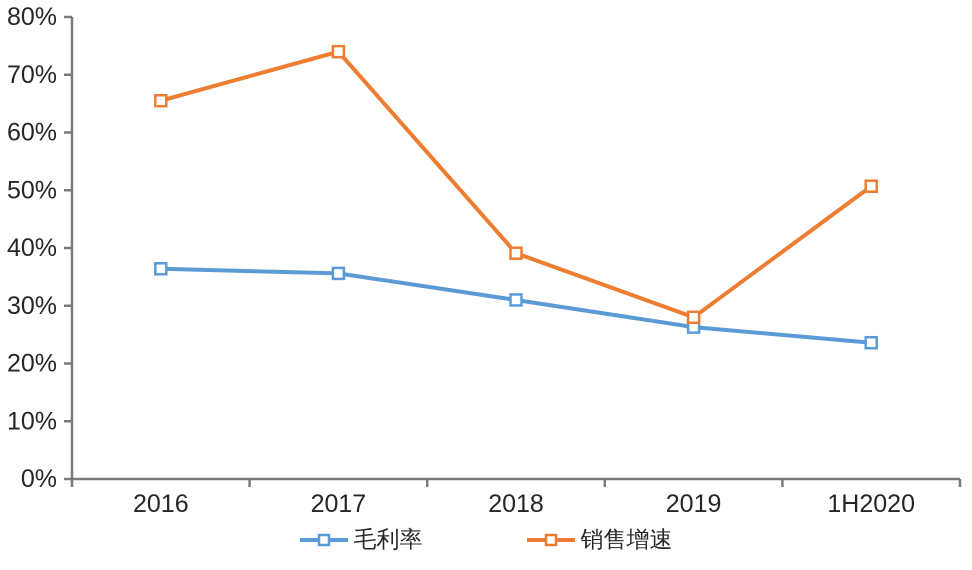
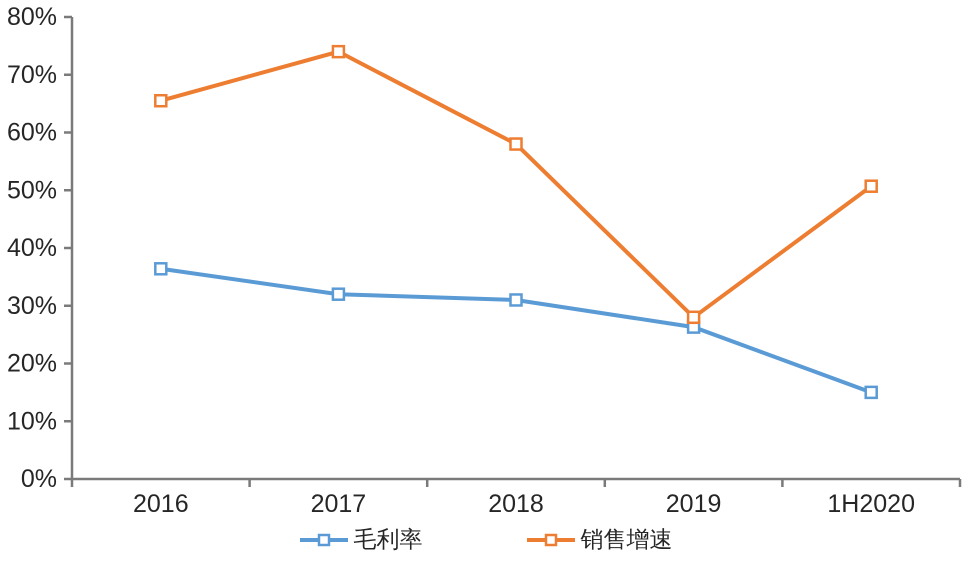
毛利率/2017: 36% -> 32%
销售增速/2018: 39% -> 58%
毛利率/1H2020: 24% -> 15%
